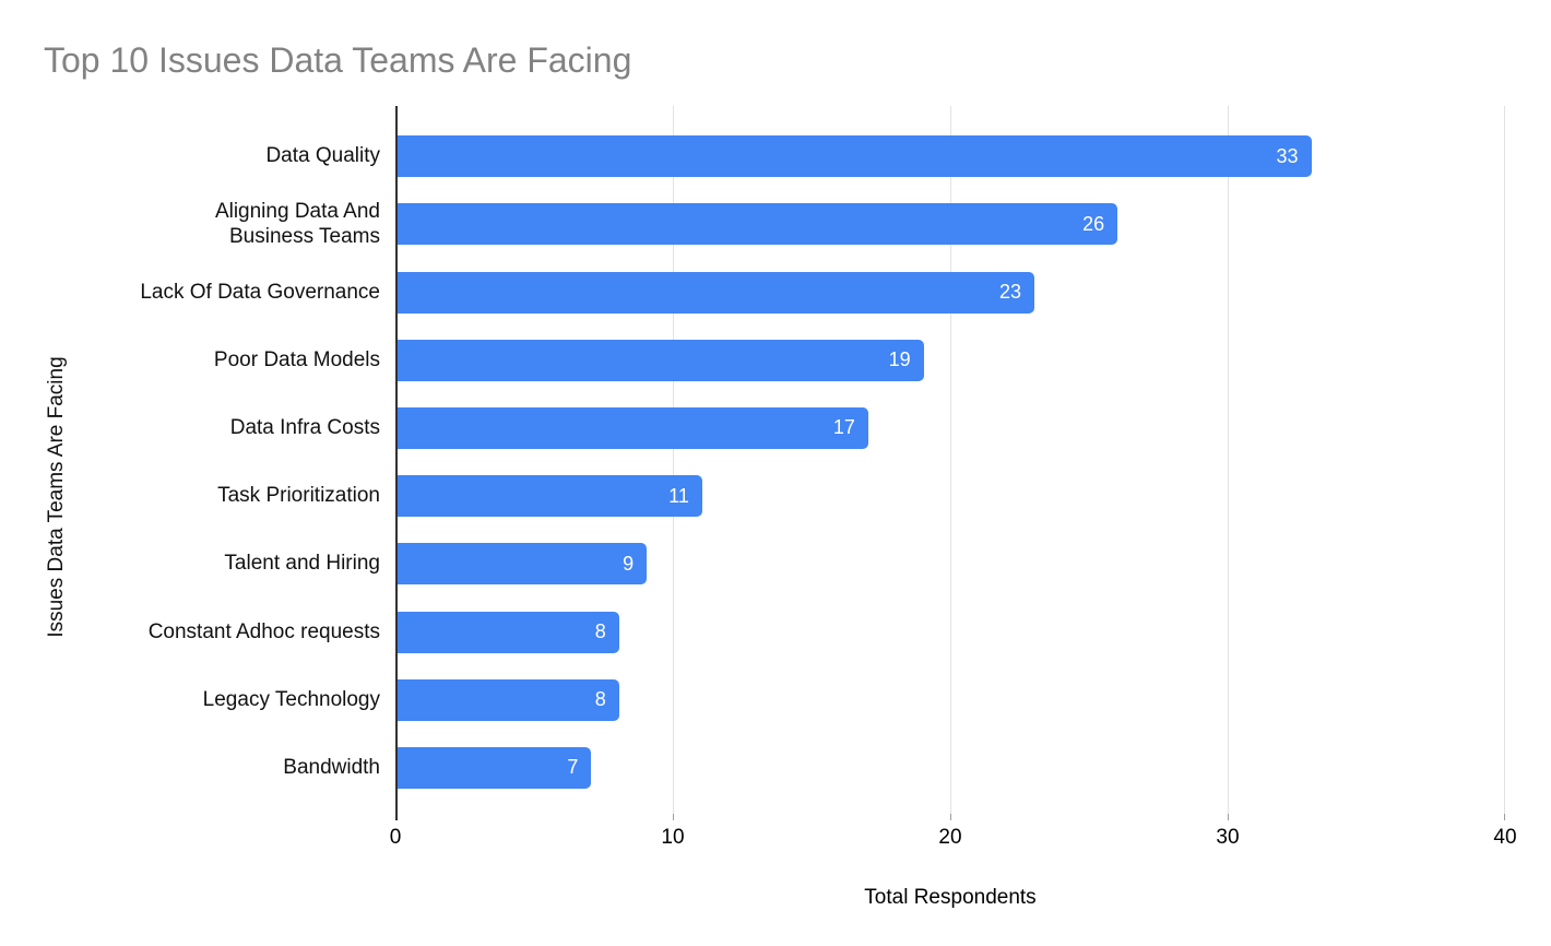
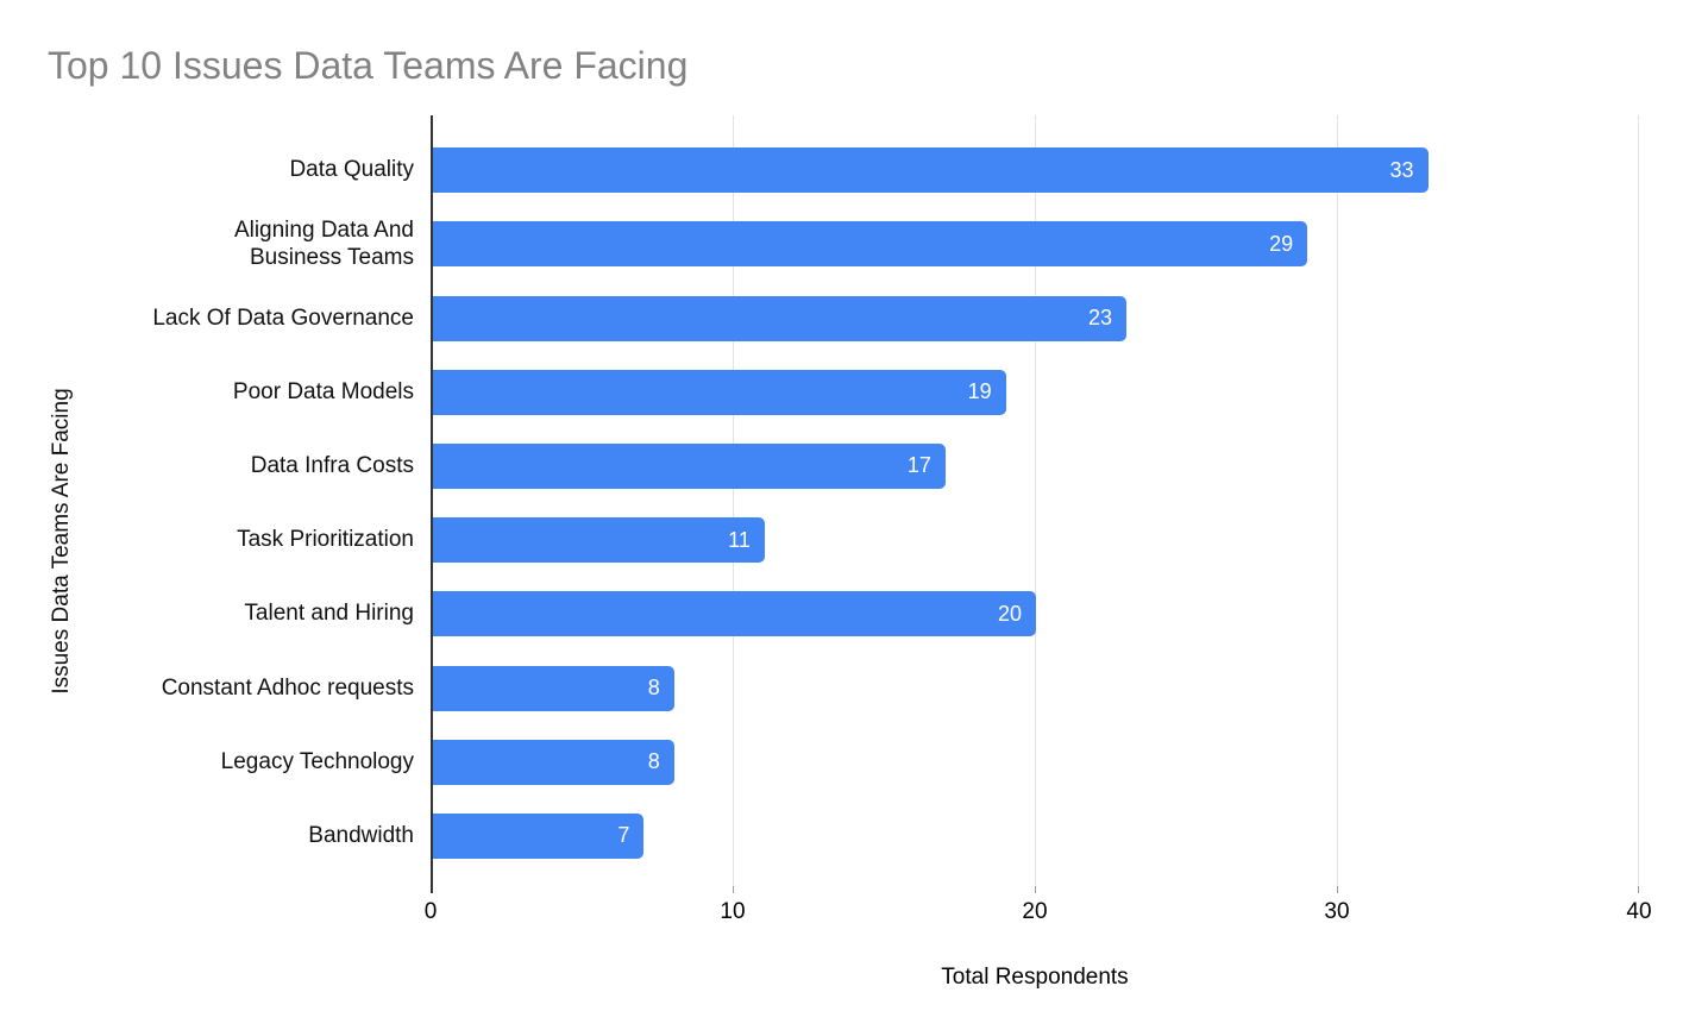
Aligning Data And Business Teams: 26 -> 29
Talent and Hiring: 9 -> 20
